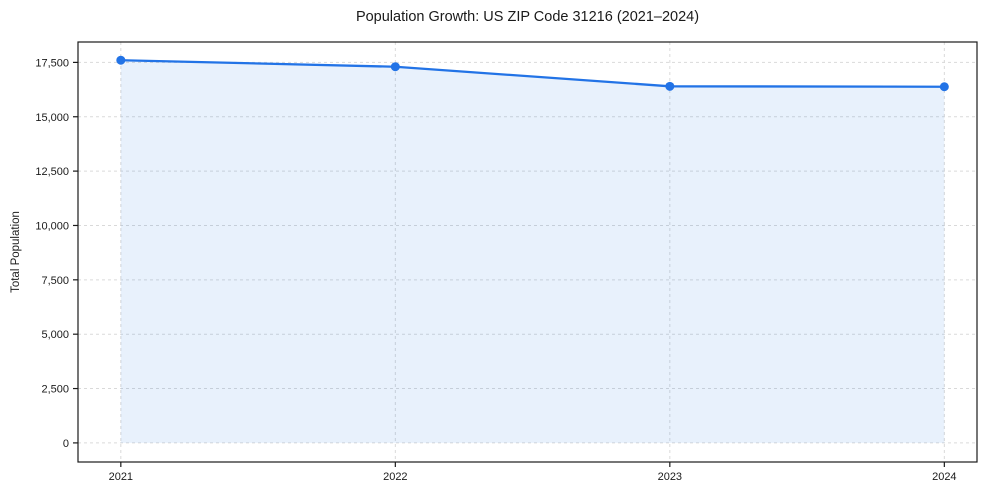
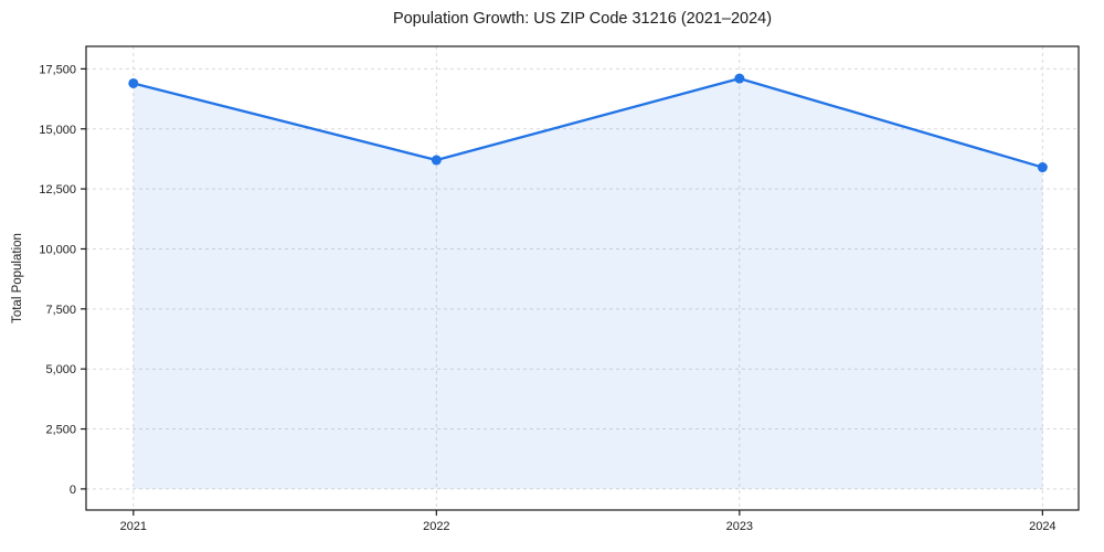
2021: 17600 -> 16900
2022: 17300 -> 13700
2023: 16400 -> 17100
2024: 16400 -> 13400
